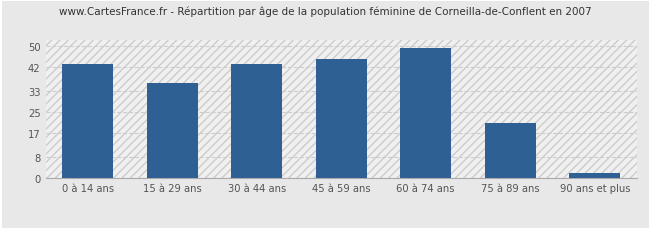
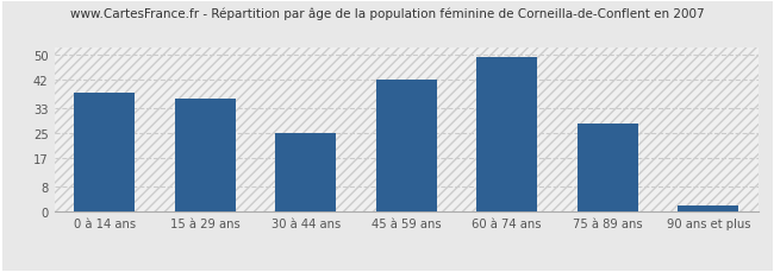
0 à 14 ans: 43 -> 38
30 à 44 ans: 43 -> 25
45 à 59 ans: 45 -> 42
75 à 89 ans: 21 -> 28
